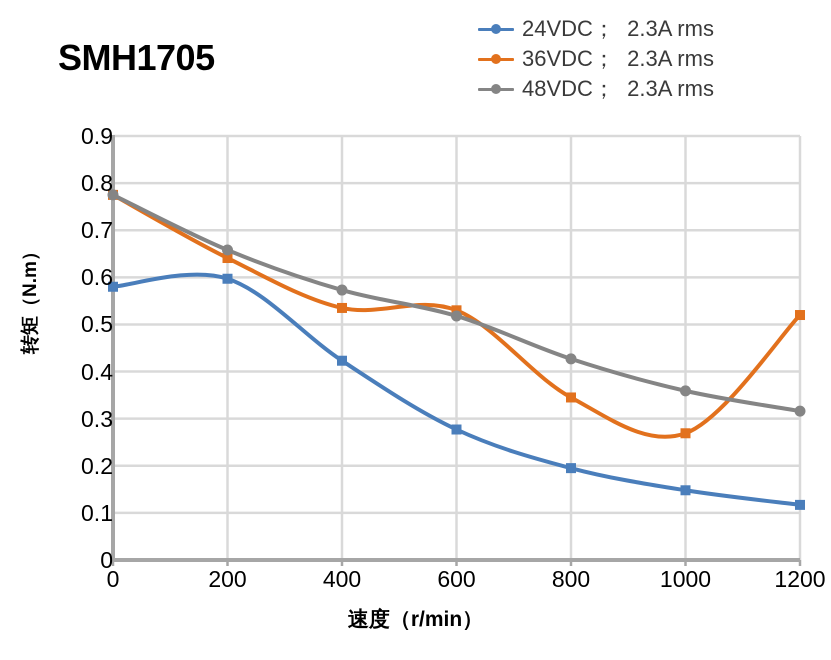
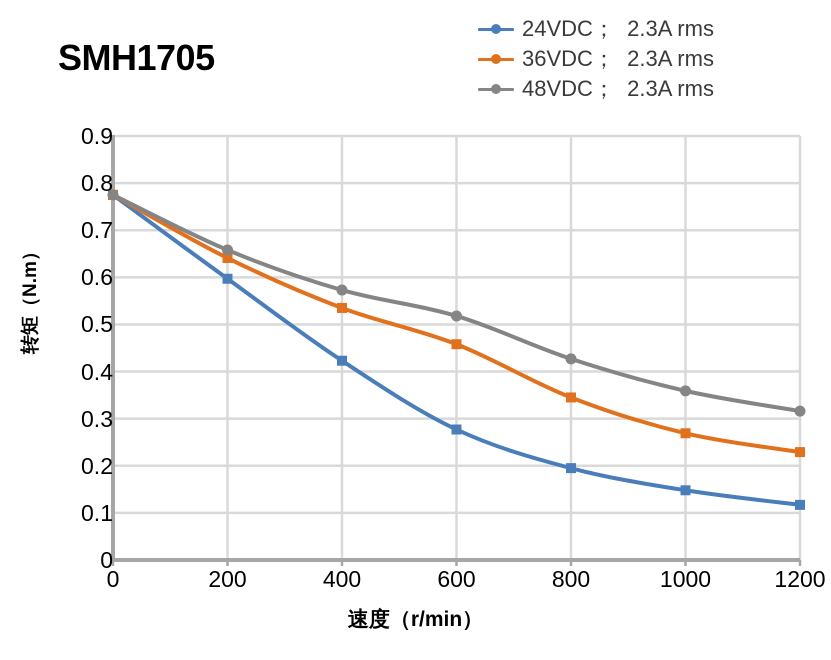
24VDC； 2.3A rms/0: 0.58 -> 0.78
36VDC； 2.3A rms/600: 0.53 -> 0.46
36VDC； 2.3A rms/1200: 0.52 -> 0.23
